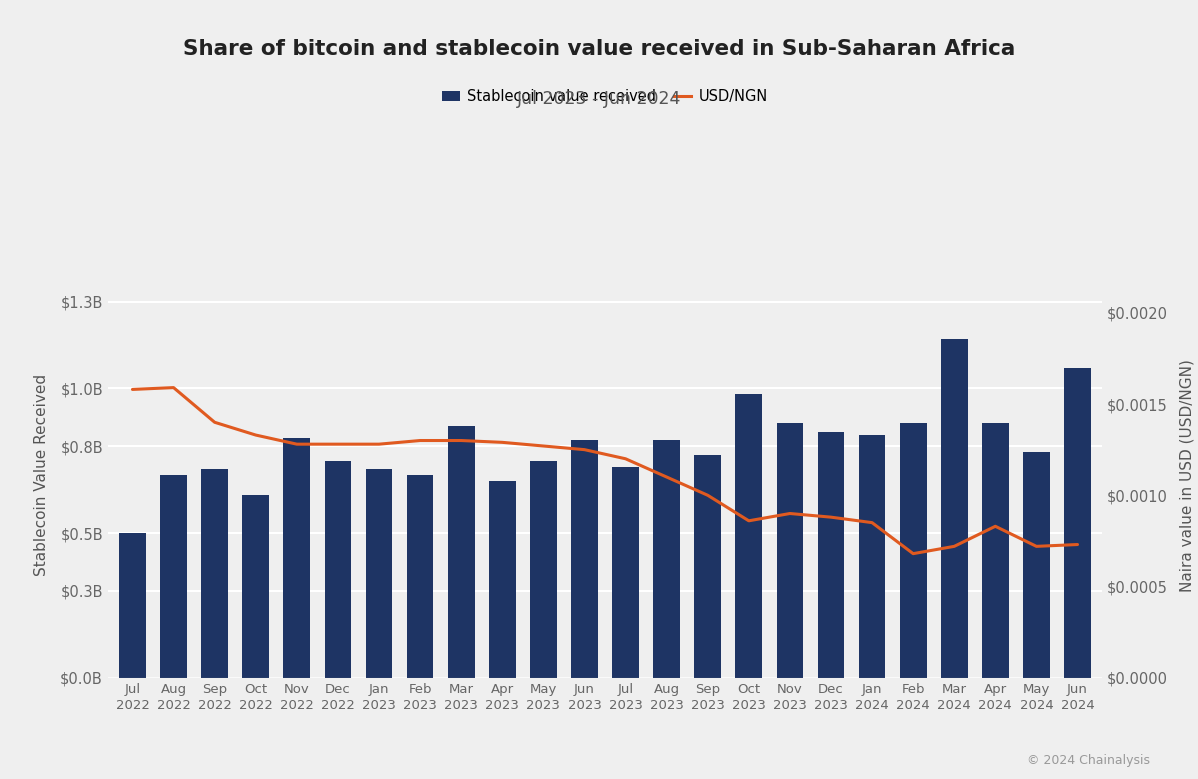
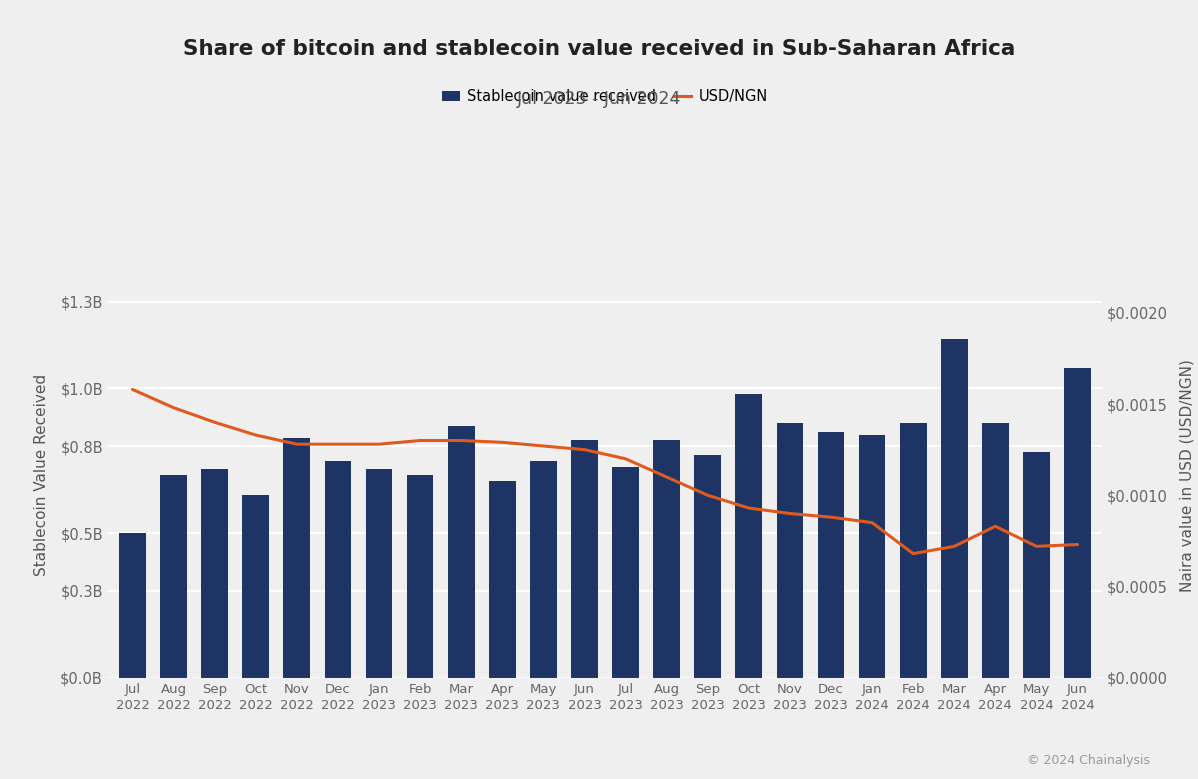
USD/NGN/Aug 2022: $0.00159 -> $0.00148
USD/NGN/Oct 2023: $0.00086 -> $0.00093
